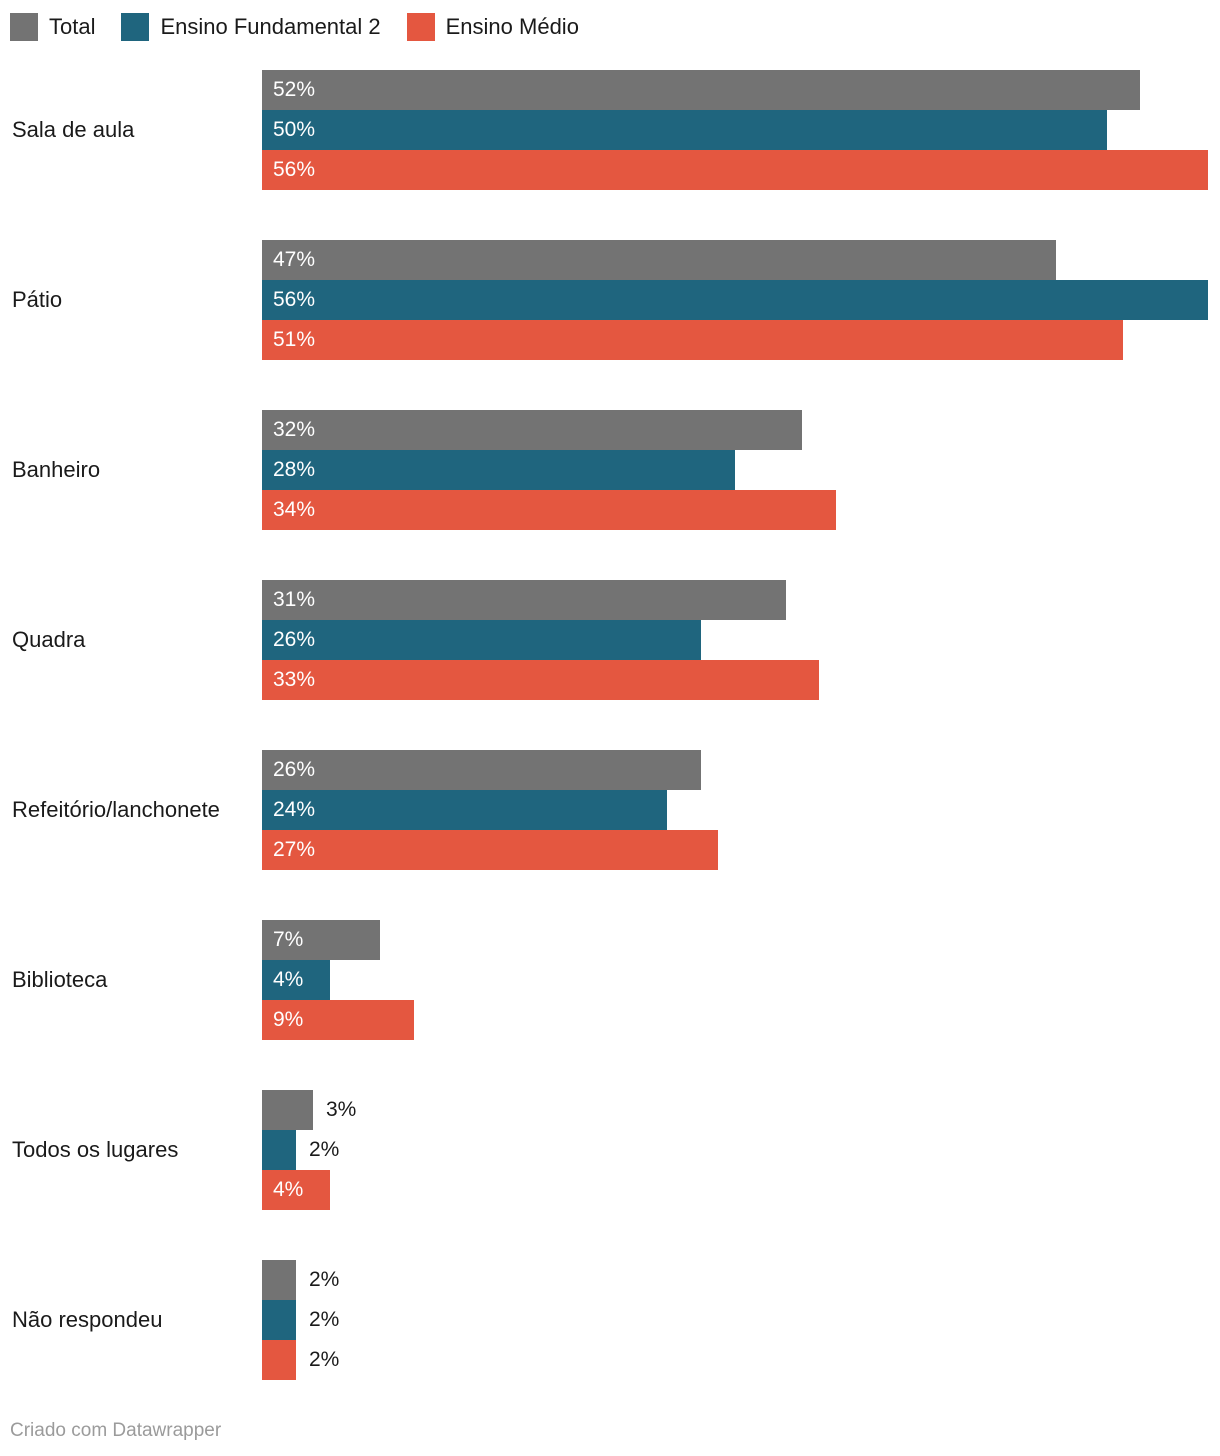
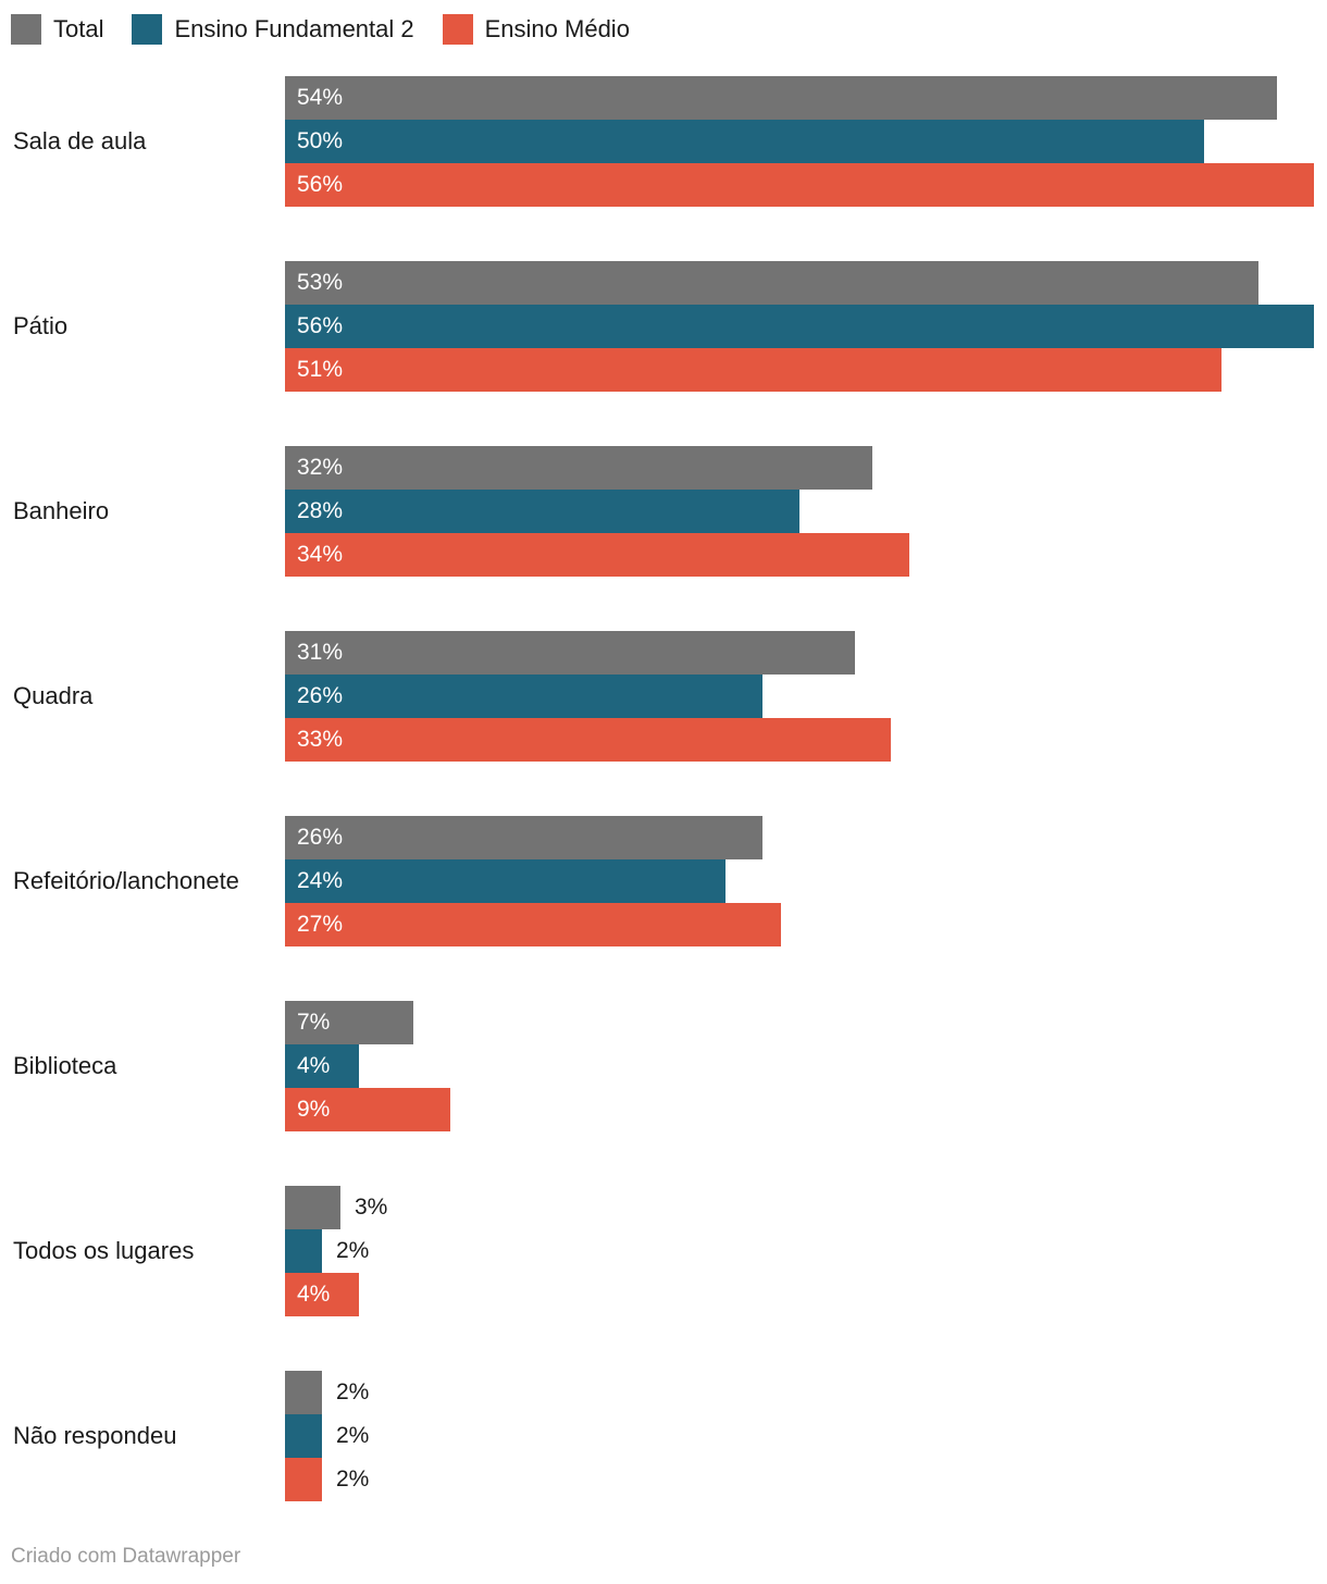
Total/Sala de aula: 52% -> 54%
Total/Pátio: 47% -> 53%
